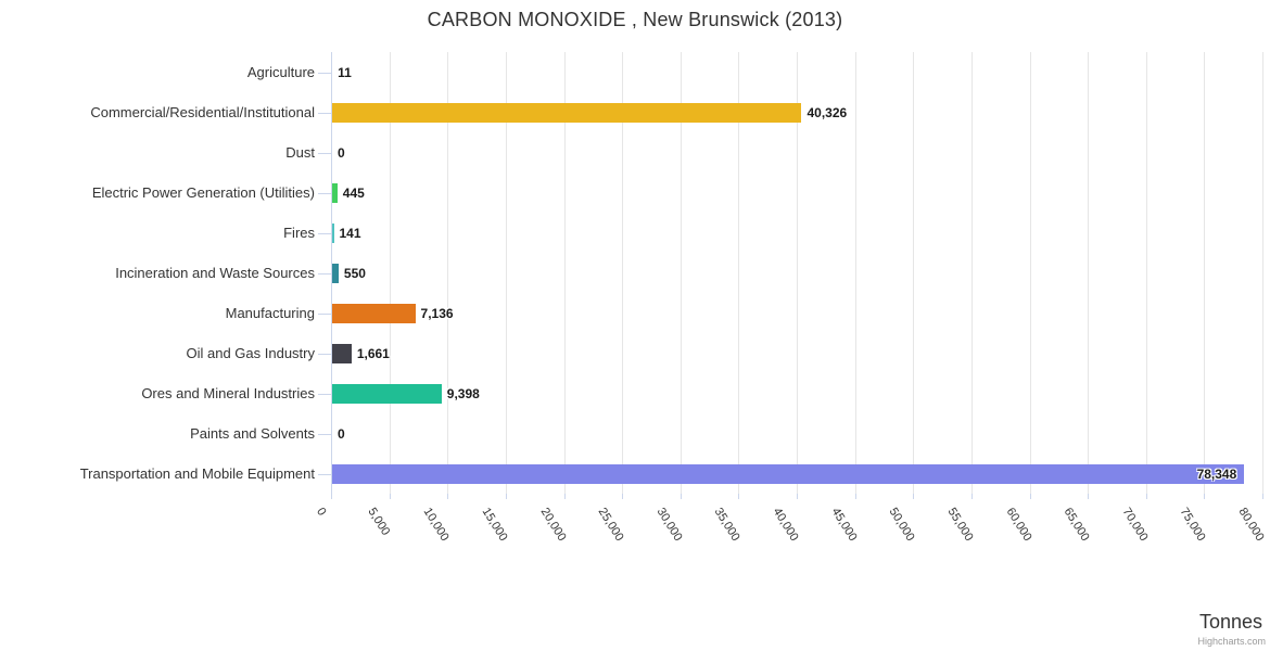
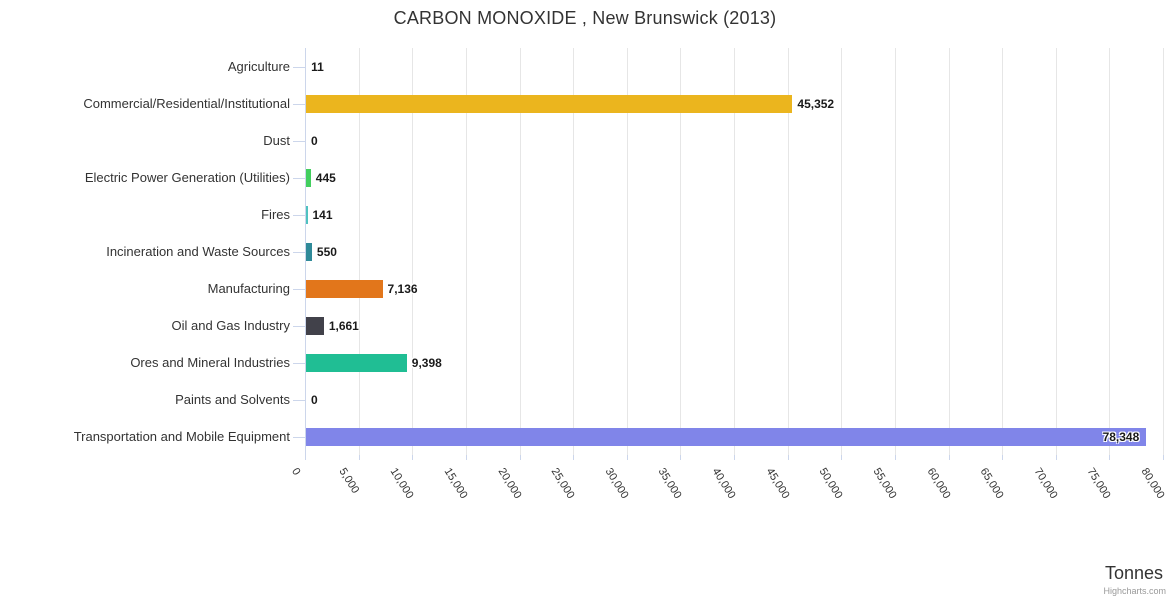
Commercial/Residential/Institutional: 40,326 -> 45,352
